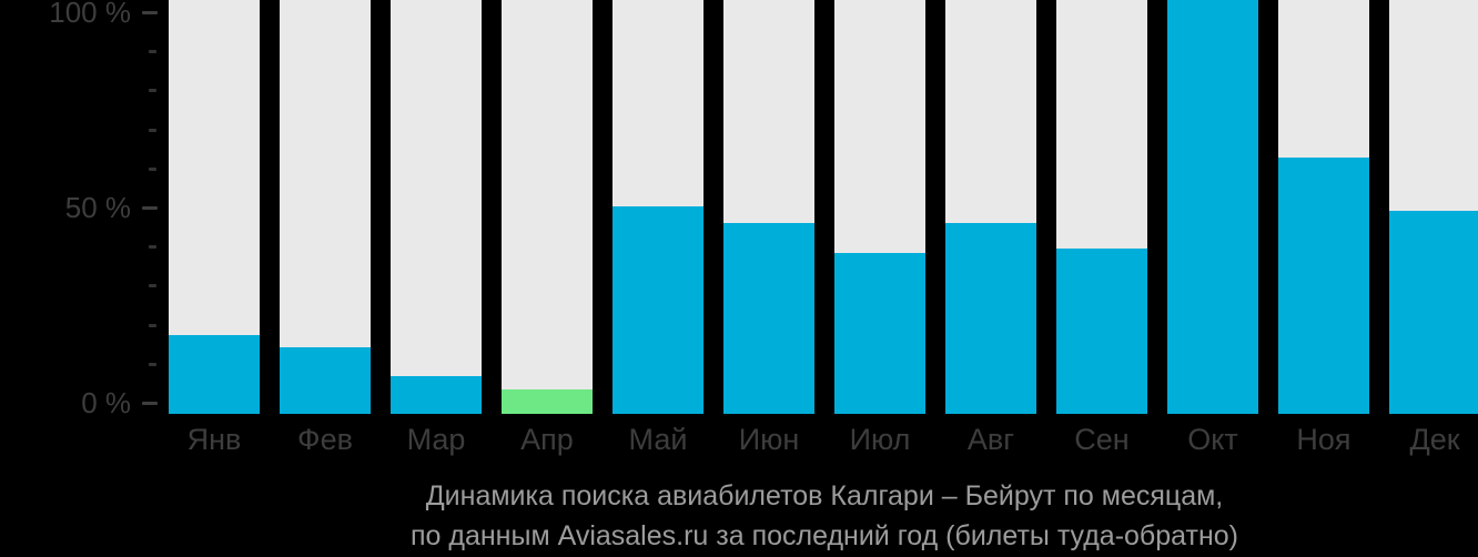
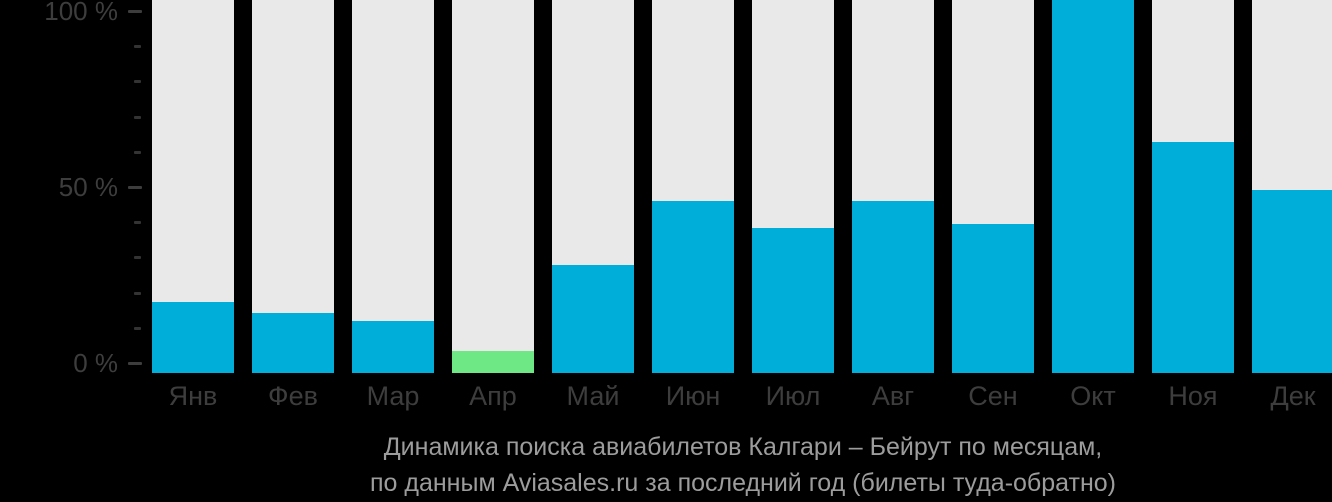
Мар: 9% -> 14%
Май: 50% -> 29%
